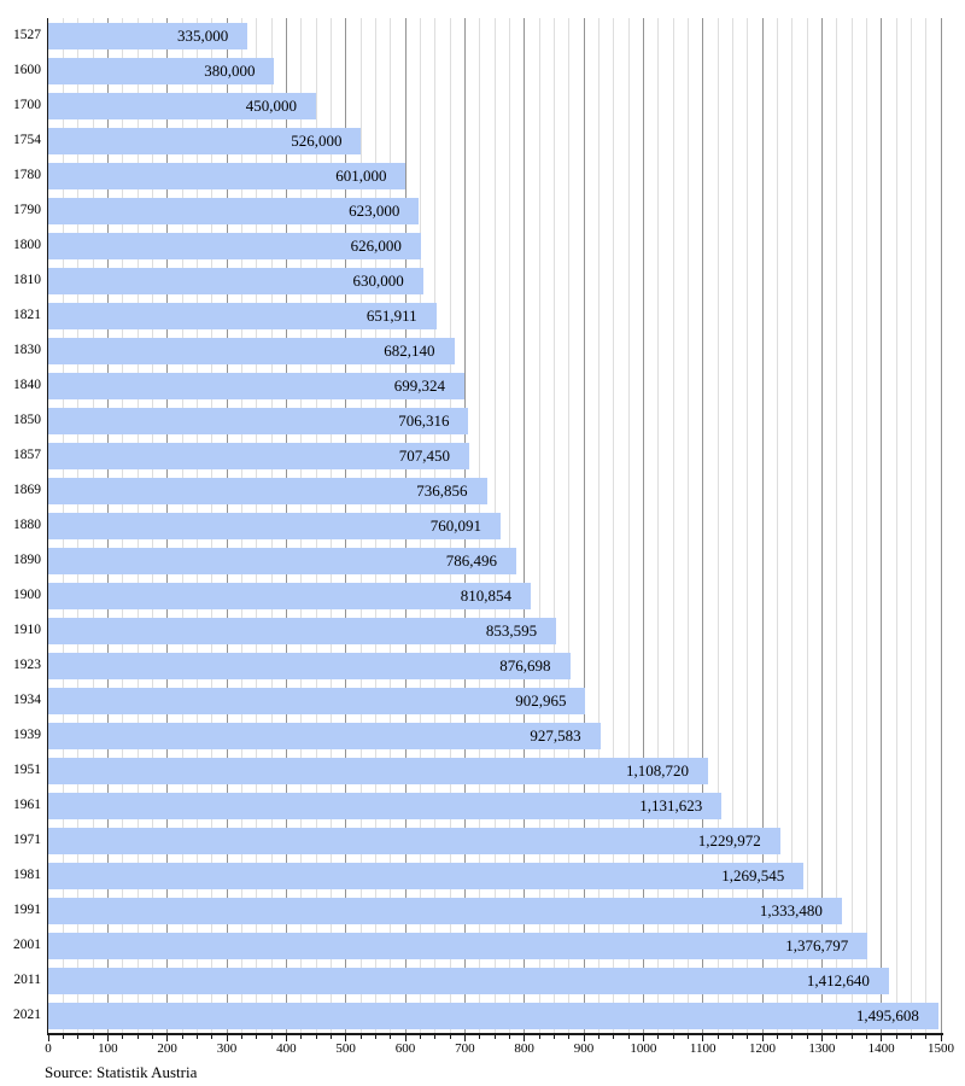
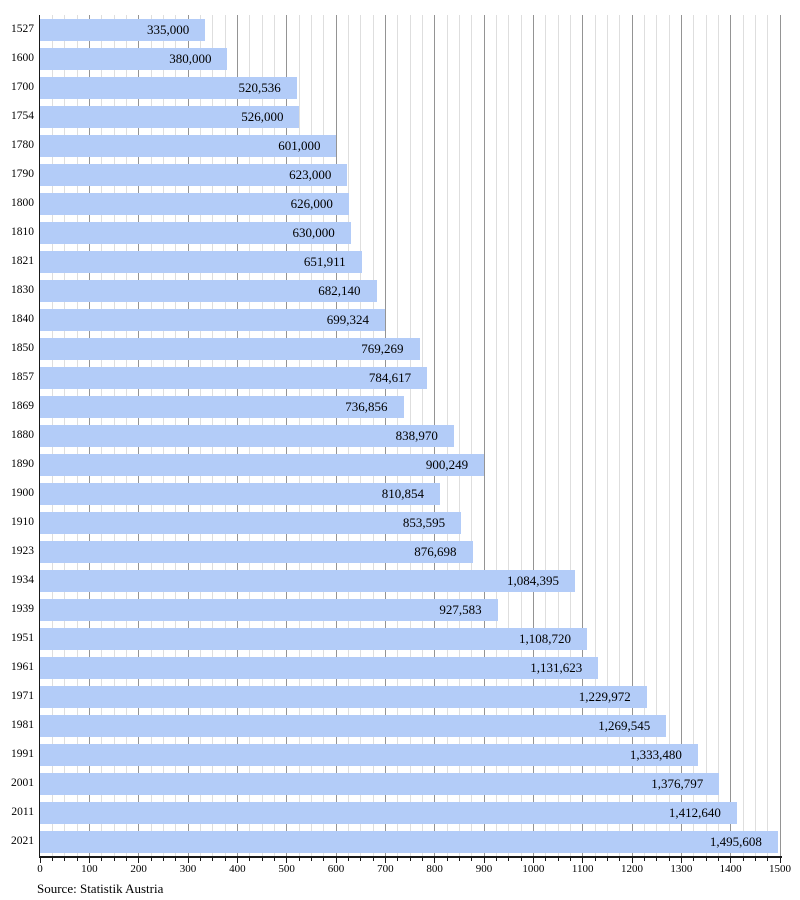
1700: 450,000 -> 520,536
1850: 706,316 -> 769,269
1857: 707,450 -> 784,617
1880: 760,091 -> 838,970
1890: 786,496 -> 900,249
1934: 902,965 -> 1,084,395
